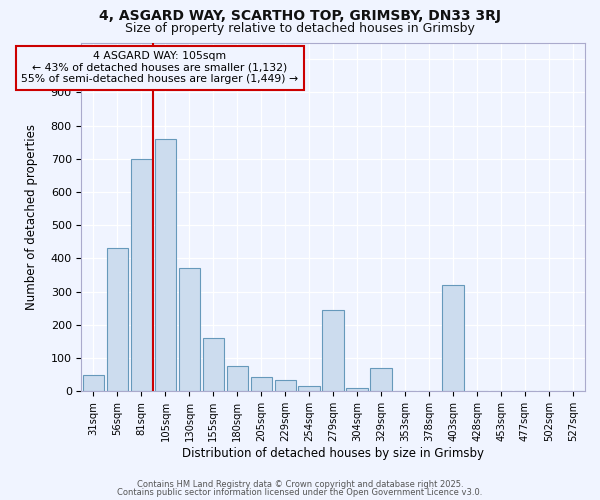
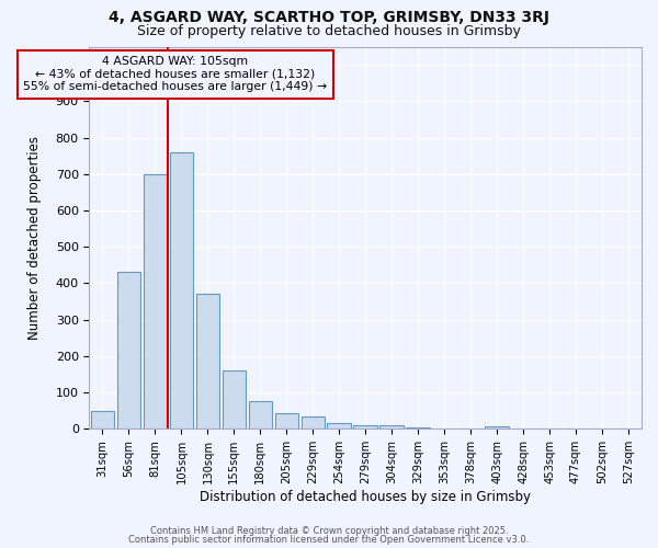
279sqm: 245 -> 10
329sqm: 70 -> 5
403sqm: 320 -> 8
